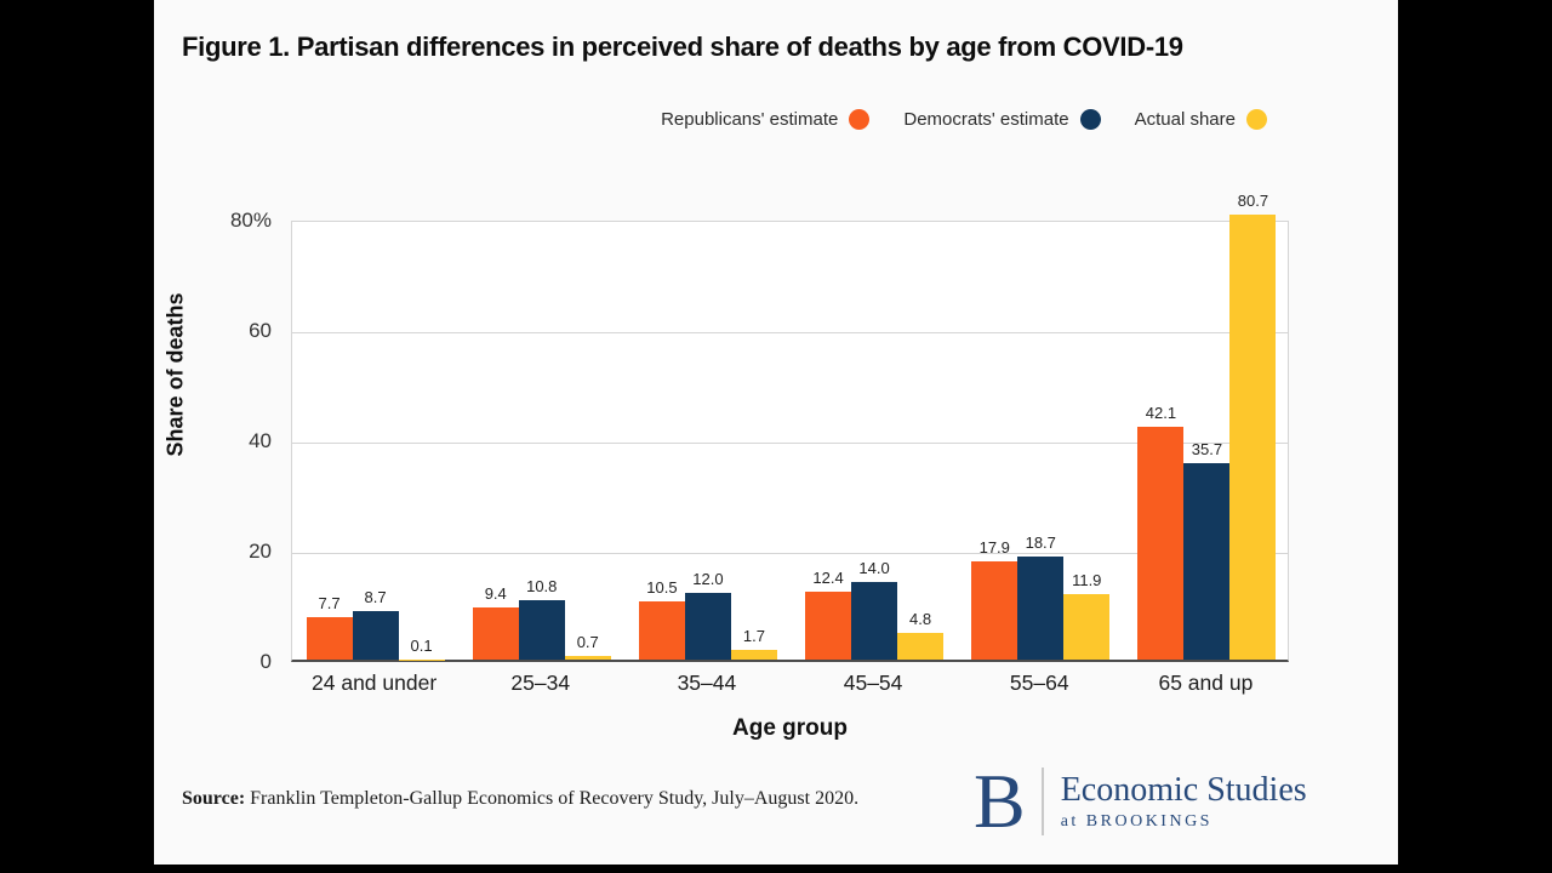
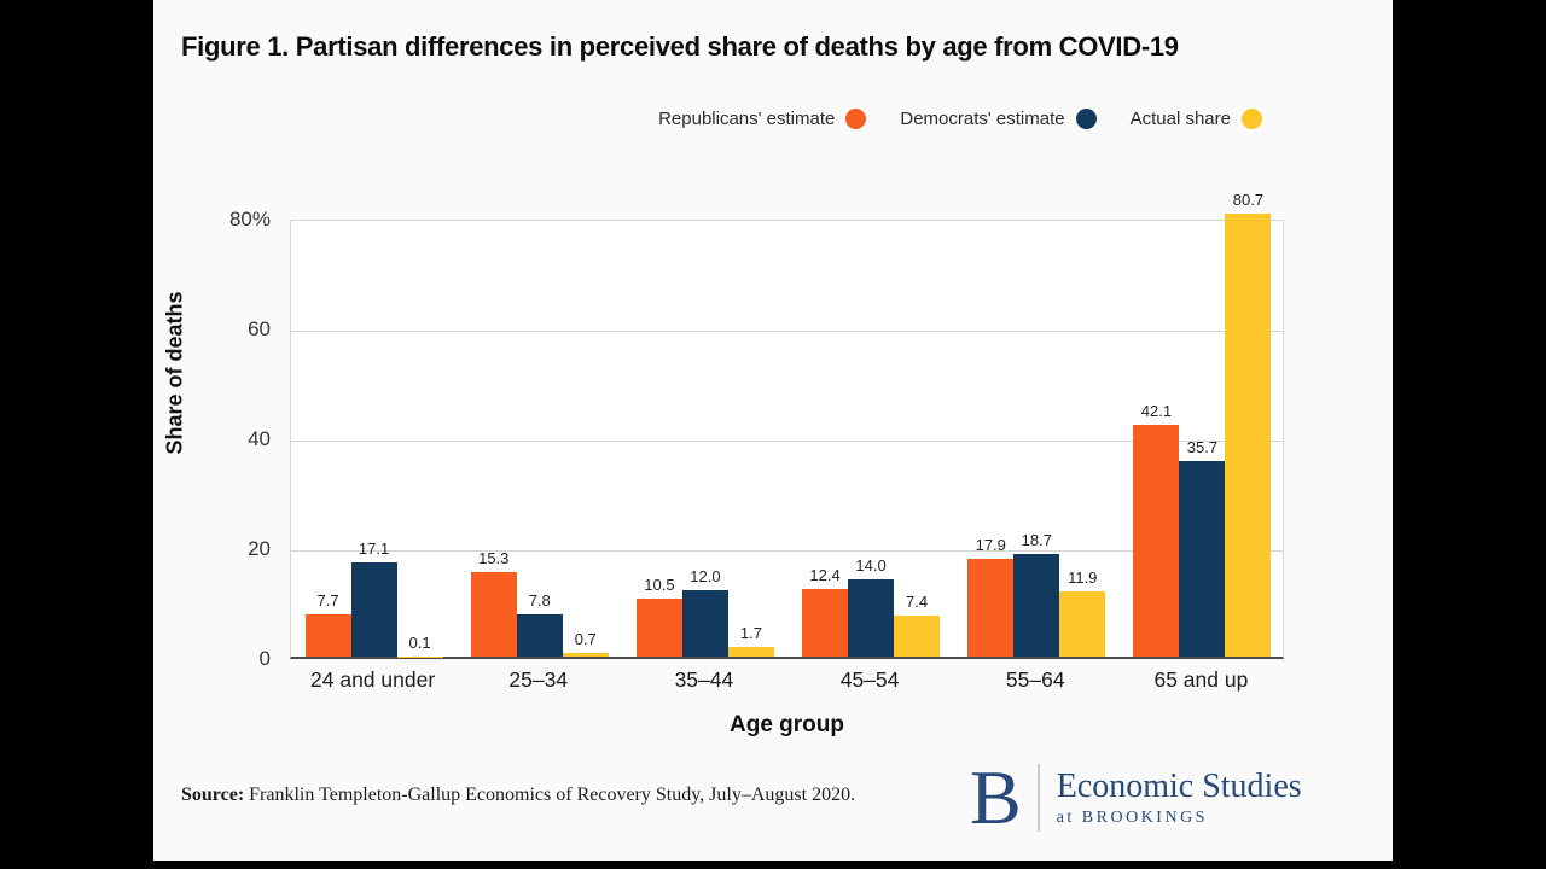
Democrats' estimate/24 and under: 8.7 -> 17.1
Republicans' estimate/25–34: 9.4 -> 15.3
Democrats' estimate/25–34: 10.8 -> 7.8
Actual share/45–54: 4.8 -> 7.4
